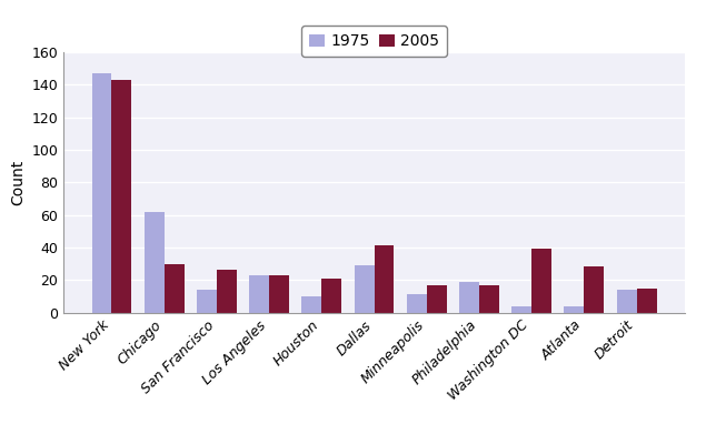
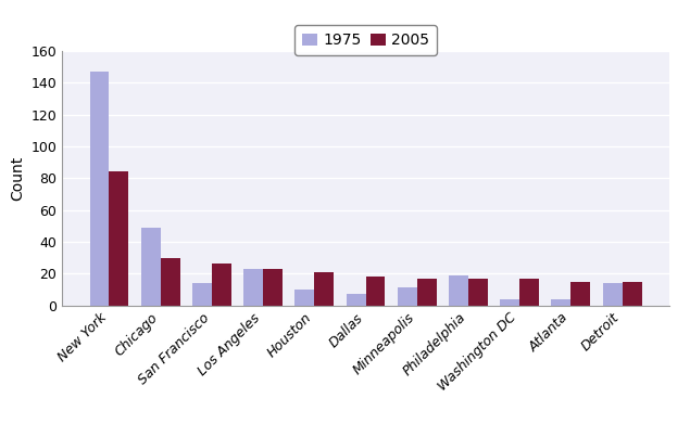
2005/New York: 143 -> 84
1975/Chicago: 62 -> 49
1975/Dallas: 29 -> 7
2005/Dallas: 41 -> 18
2005/Washington DC: 39 -> 17
2005/Atlanta: 28 -> 15
